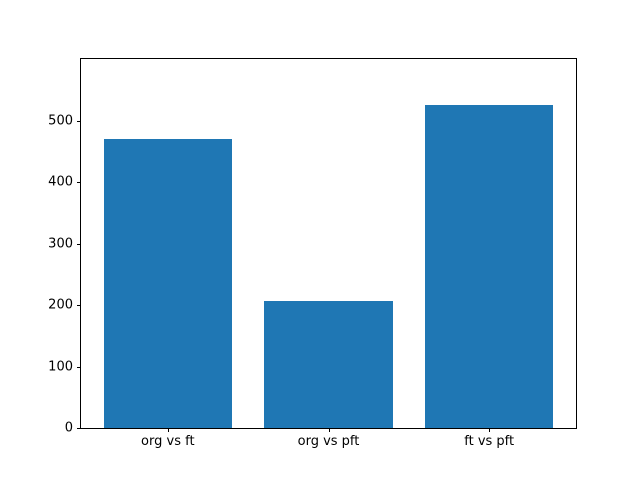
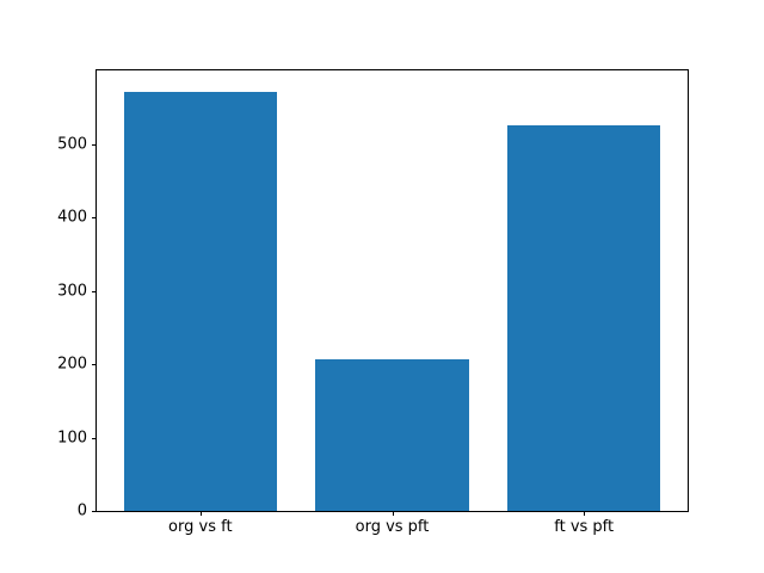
org vs ft: 470 -> 570
